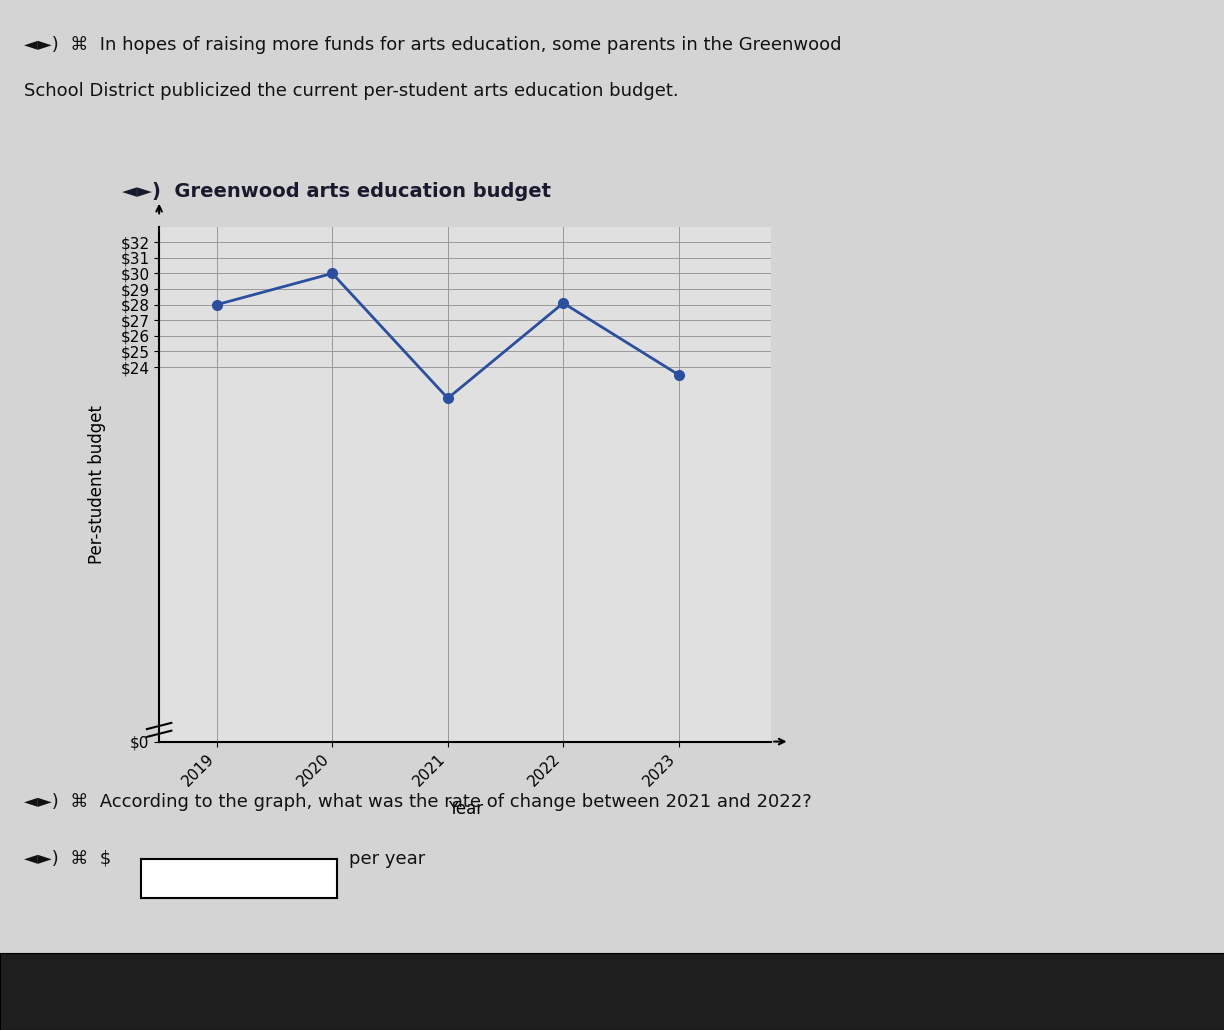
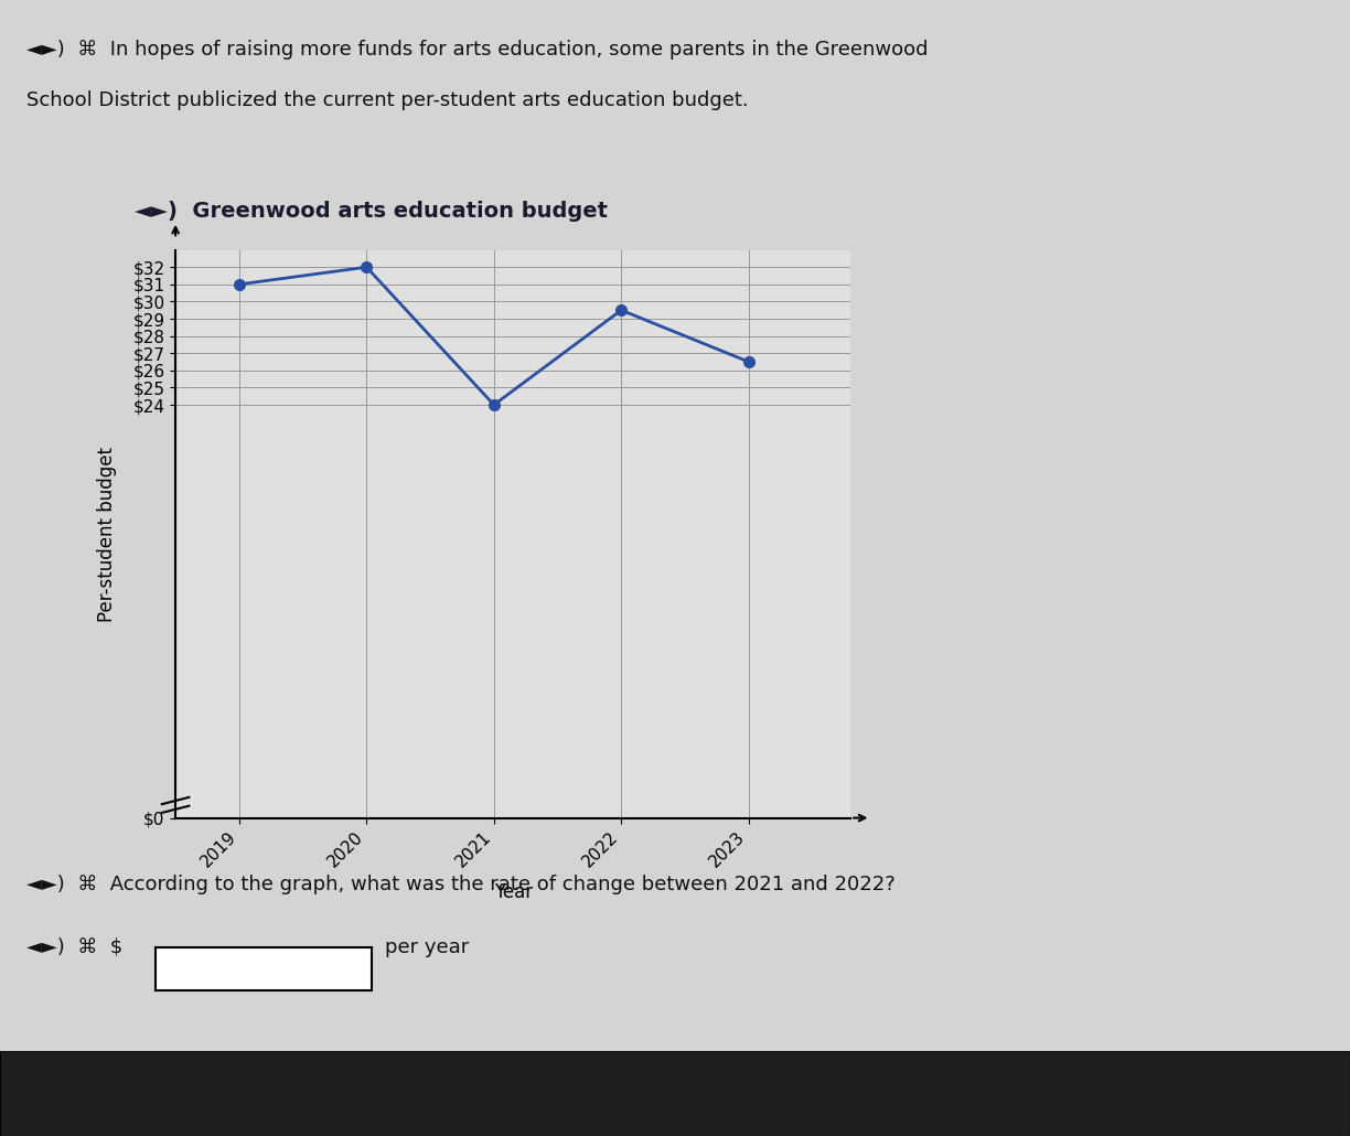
2019: $28.0 -> $31.0
2020: $30.0 -> $32.0
2021: $22.0 -> $24.0
2022: $28.1 -> $29.5
2023: $23.5 -> $26.5
